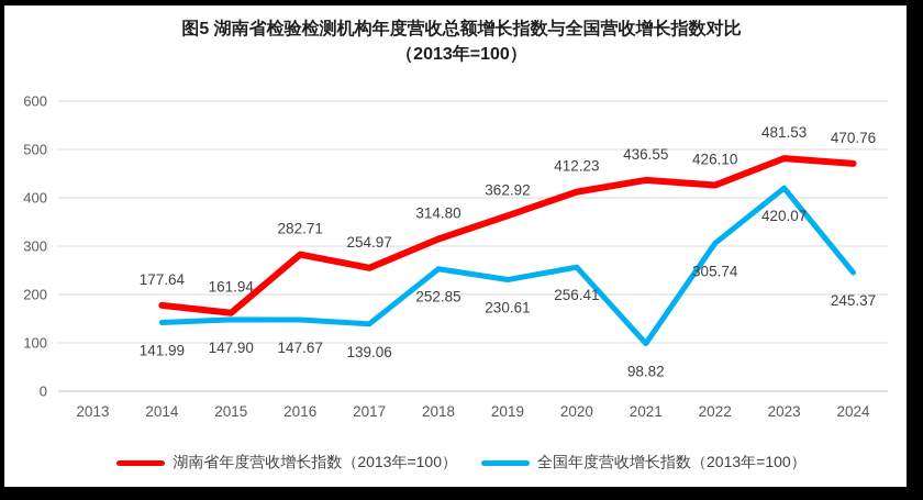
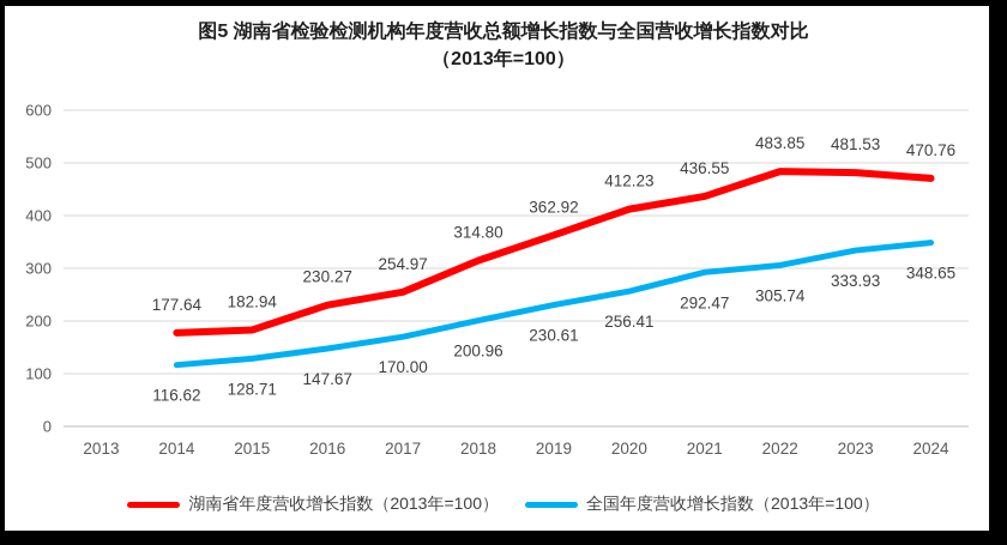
全国年度营收增长指数（2013年=100）/2014: 141.99 -> 116.62
湖南省年度营收增长指数（2013年=100）/2015: 161.94 -> 182.94
全国年度营收增长指数（2013年=100）/2015: 147.90 -> 128.71
湖南省年度营收增长指数（2013年=100）/2016: 282.71 -> 230.27
全国年度营收增长指数（2013年=100）/2017: 139.06 -> 170.00
全国年度营收增长指数（2013年=100）/2018: 252.85 -> 200.96
全国年度营收增长指数（2013年=100）/2021: 98.82 -> 292.47
湖南省年度营收增长指数（2013年=100）/2022: 426.10 -> 483.85
全国年度营收增长指数（2013年=100）/2023: 420.07 -> 333.93
全国年度营收增长指数（2013年=100）/2024: 245.37 -> 348.65
